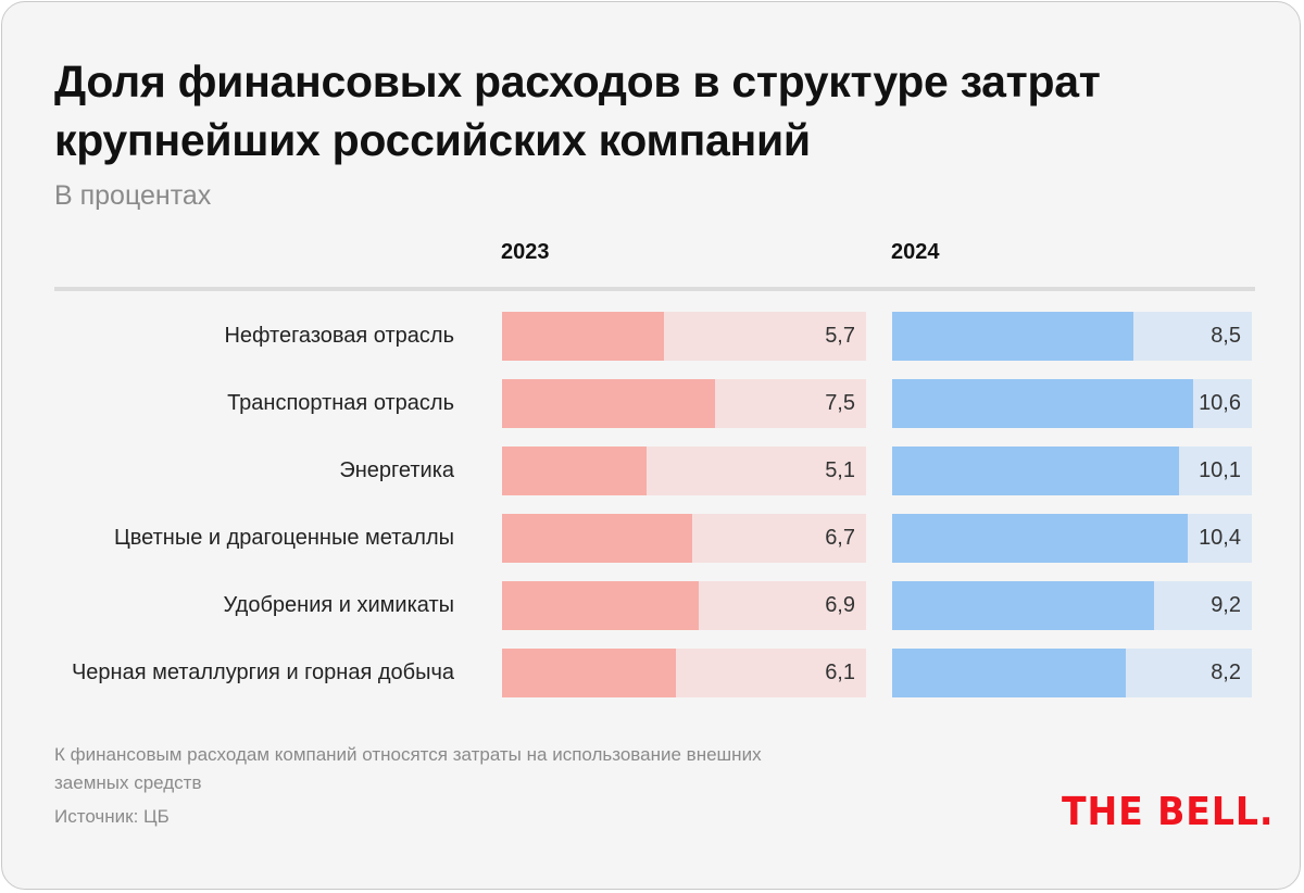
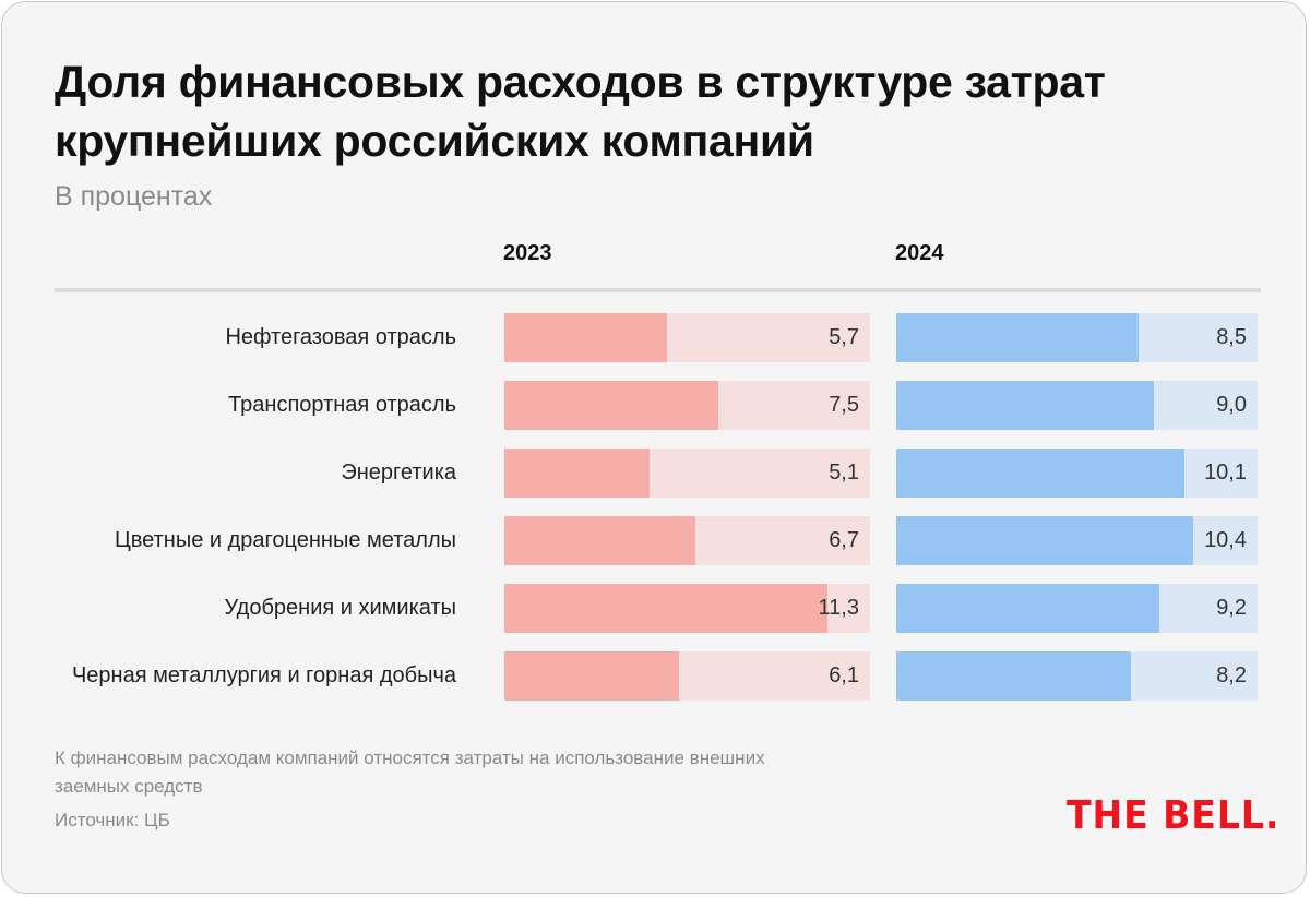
2024/Транспортная отрасль: 10,6 -> 9,0
2023/Удобрения и химикаты: 6,9 -> 11,3
